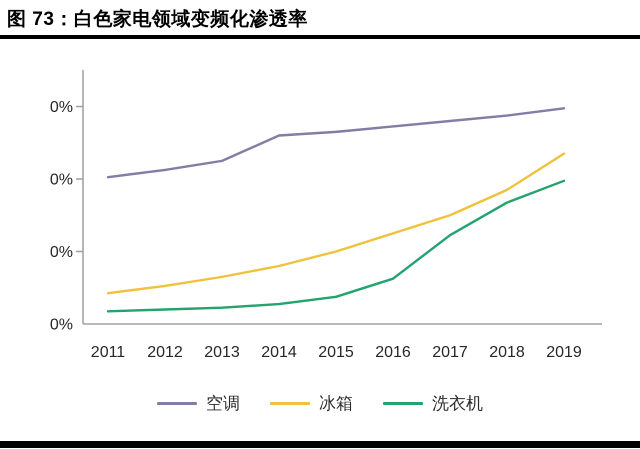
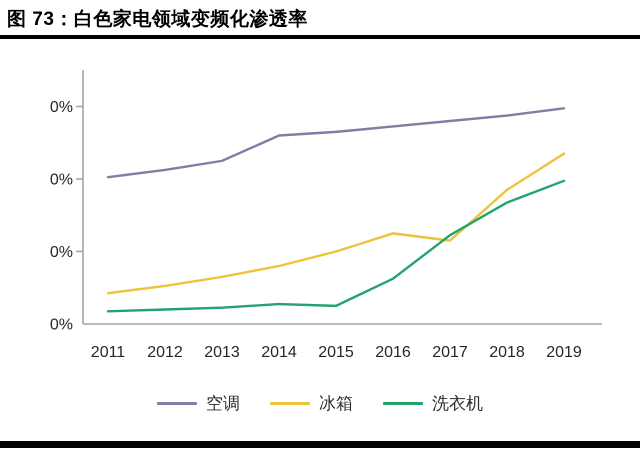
洗衣机/2015: 8% -> 5%
冰箱/2017: 30% -> 23%
